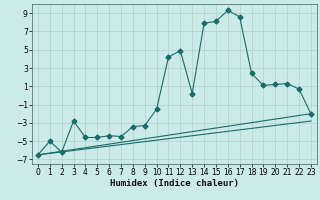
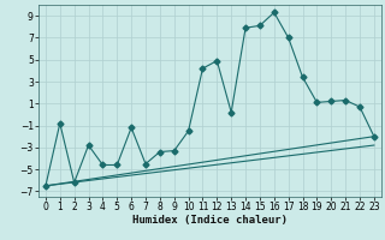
1: -5.0 -> -0.8
6: -4.4 -> -1.2
17: 8.6 -> 7.0
18: 2.4 -> 3.4
